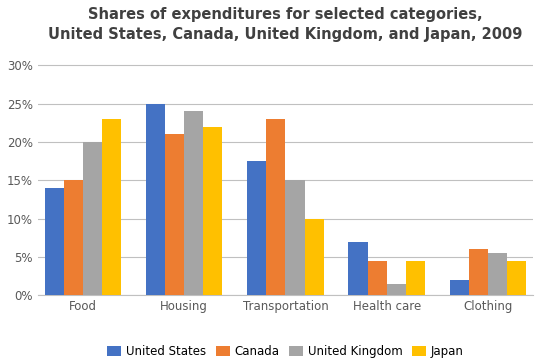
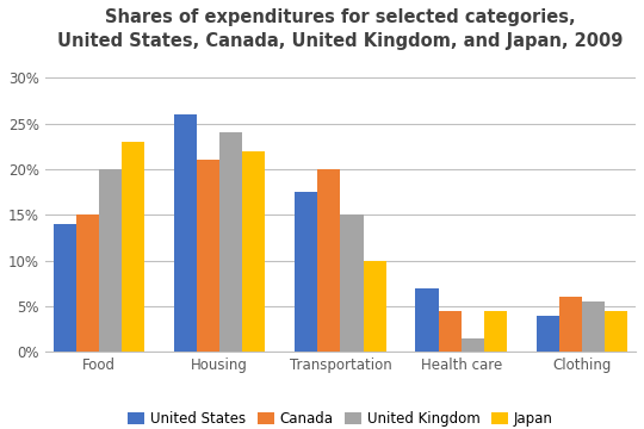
United States/Housing: 25.0% -> 26.0%
Canada/Transportation: 23.0% -> 20.0%
United States/Clothing: 2.0% -> 4.0%
